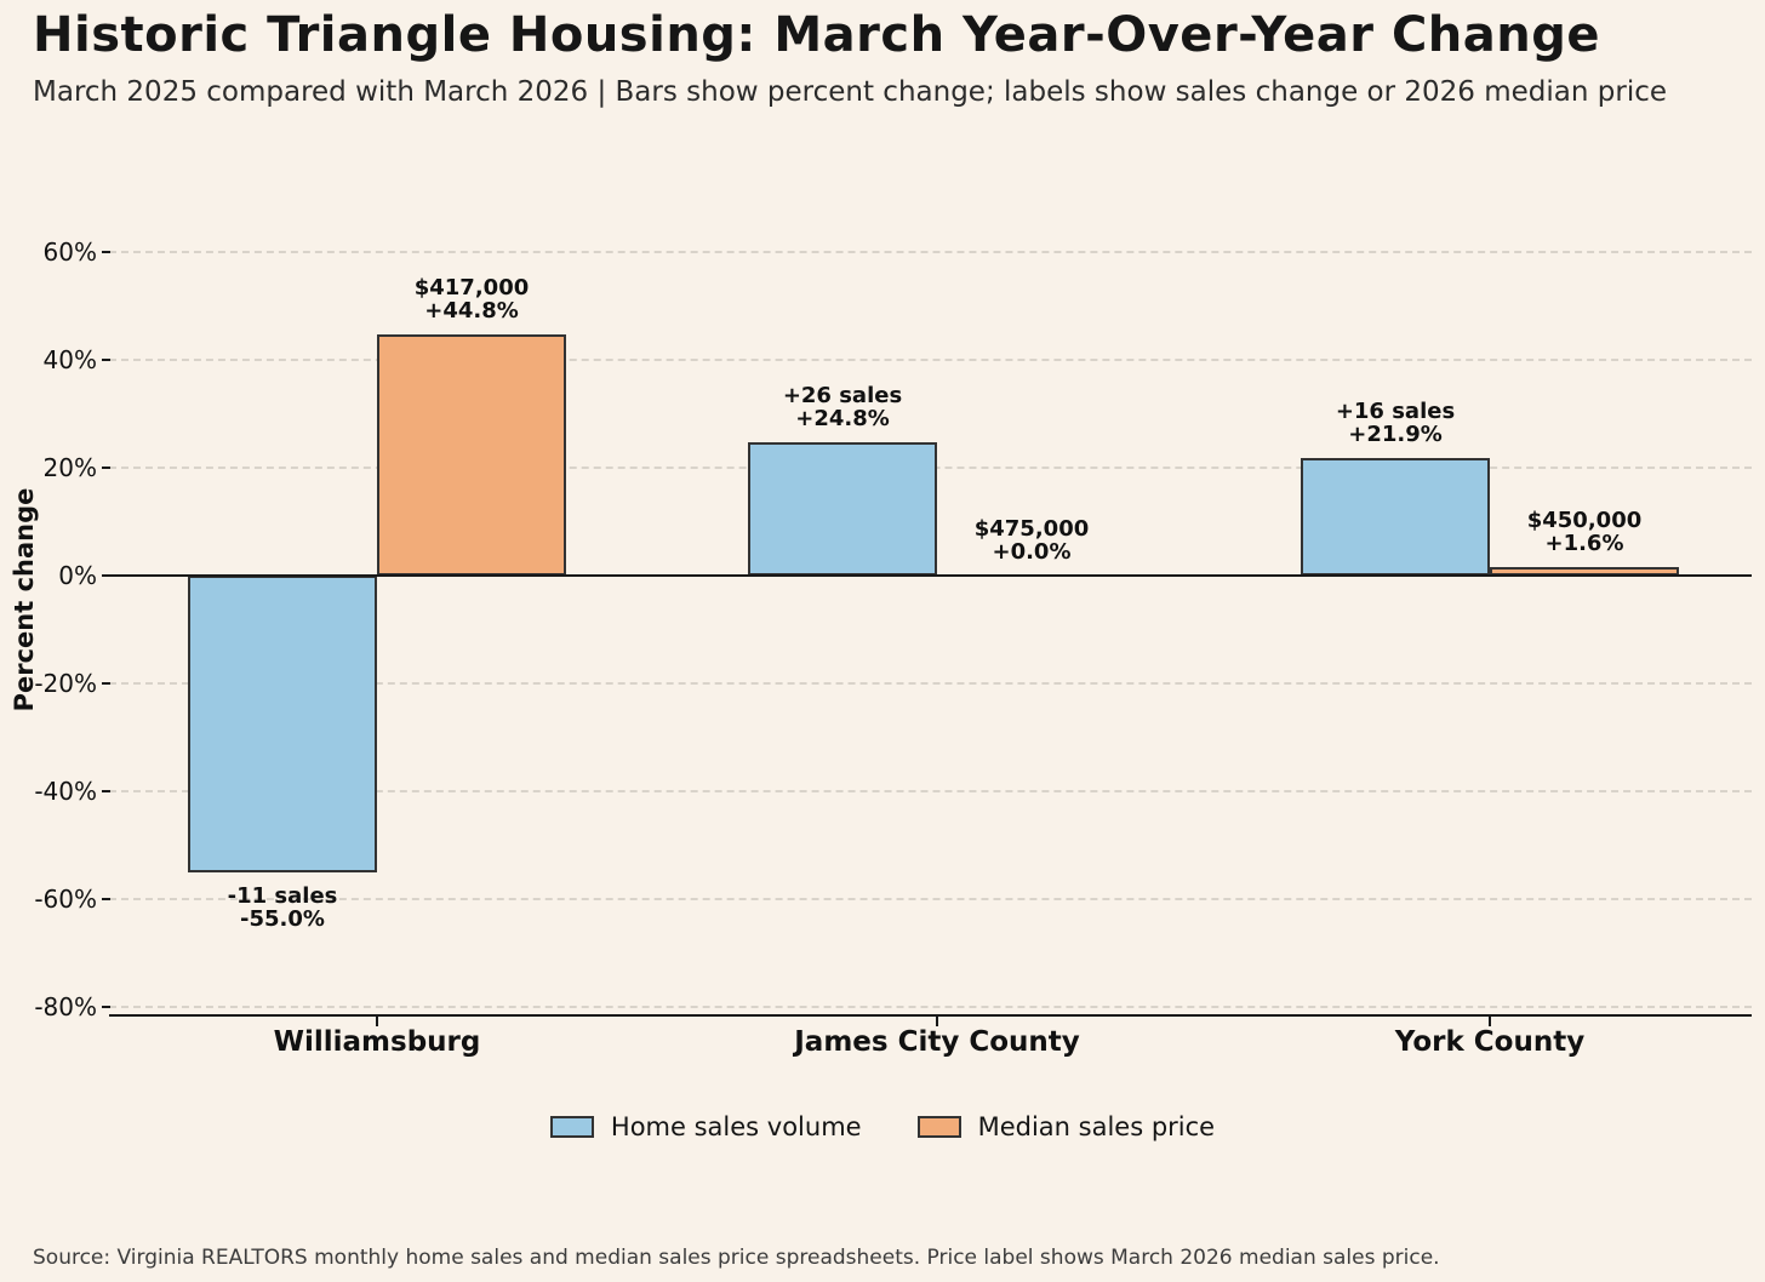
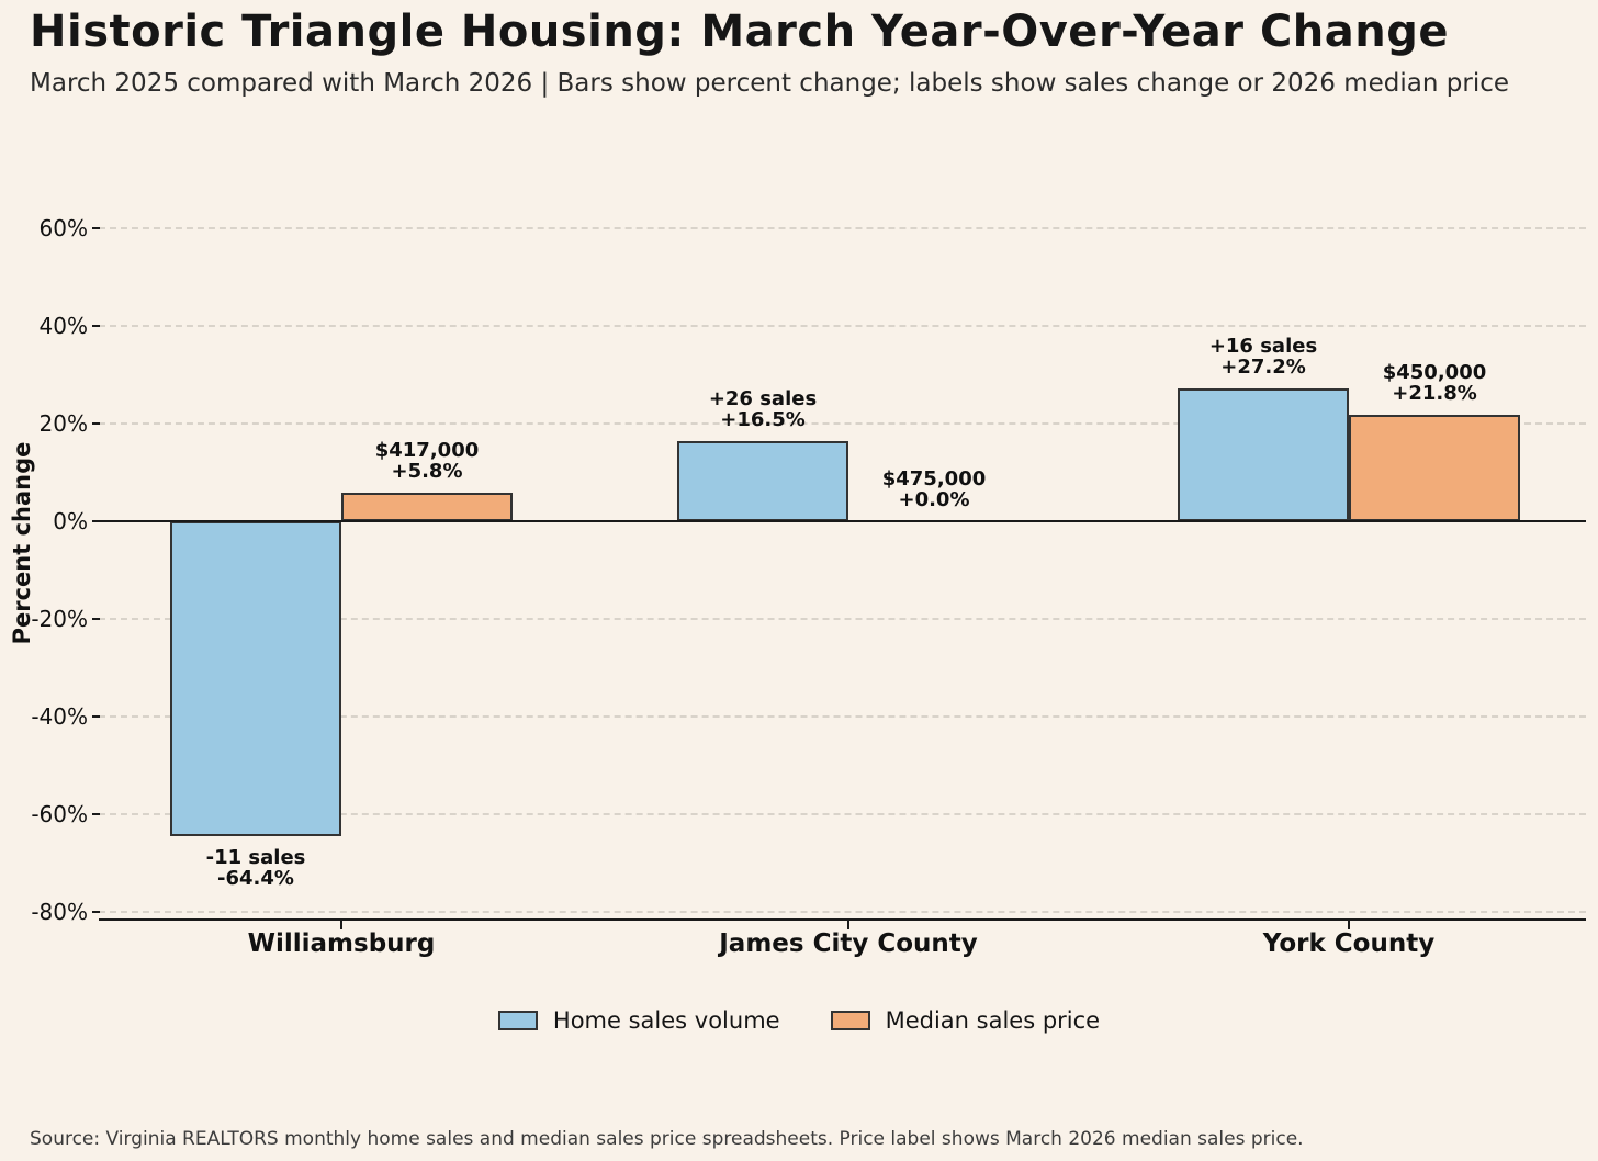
Home sales volume/Williamsburg: -55.0% -> -64.4%
Median sales price/Williamsburg: +44.8% -> +5.8%
Home sales volume/James City County: +24.8% -> +16.5%
Home sales volume/York County: +21.9% -> +27.2%
Median sales price/York County: +1.6% -> +21.8%
